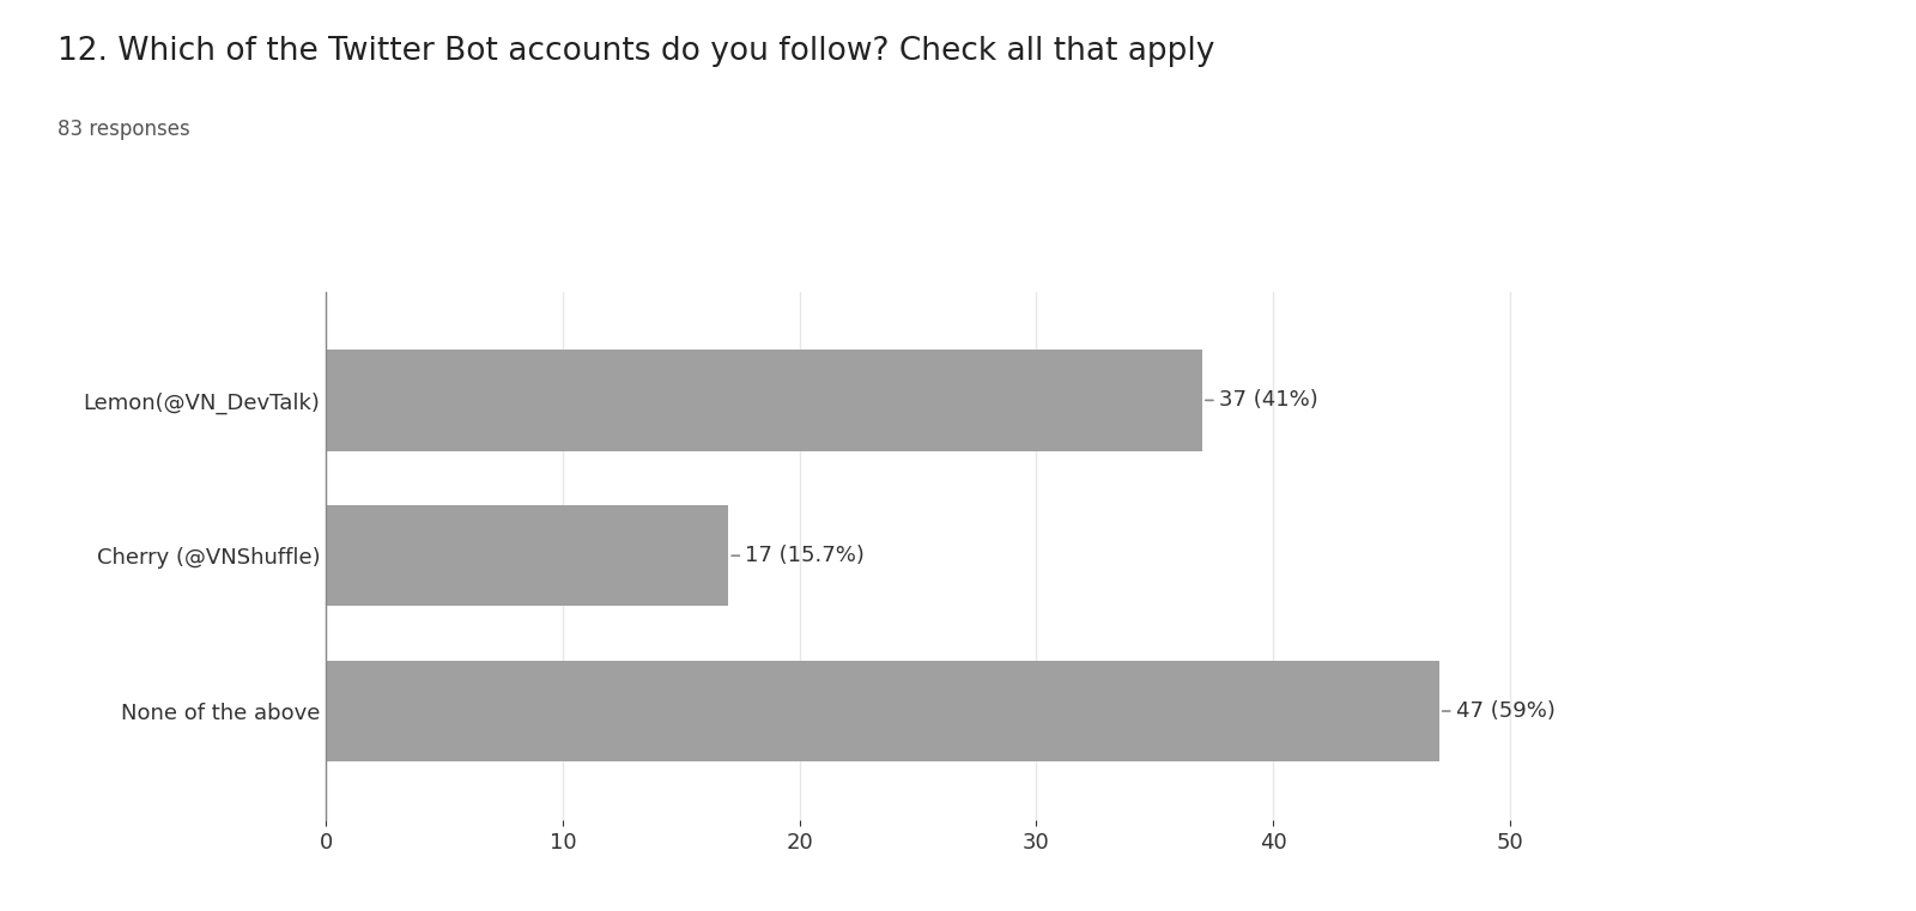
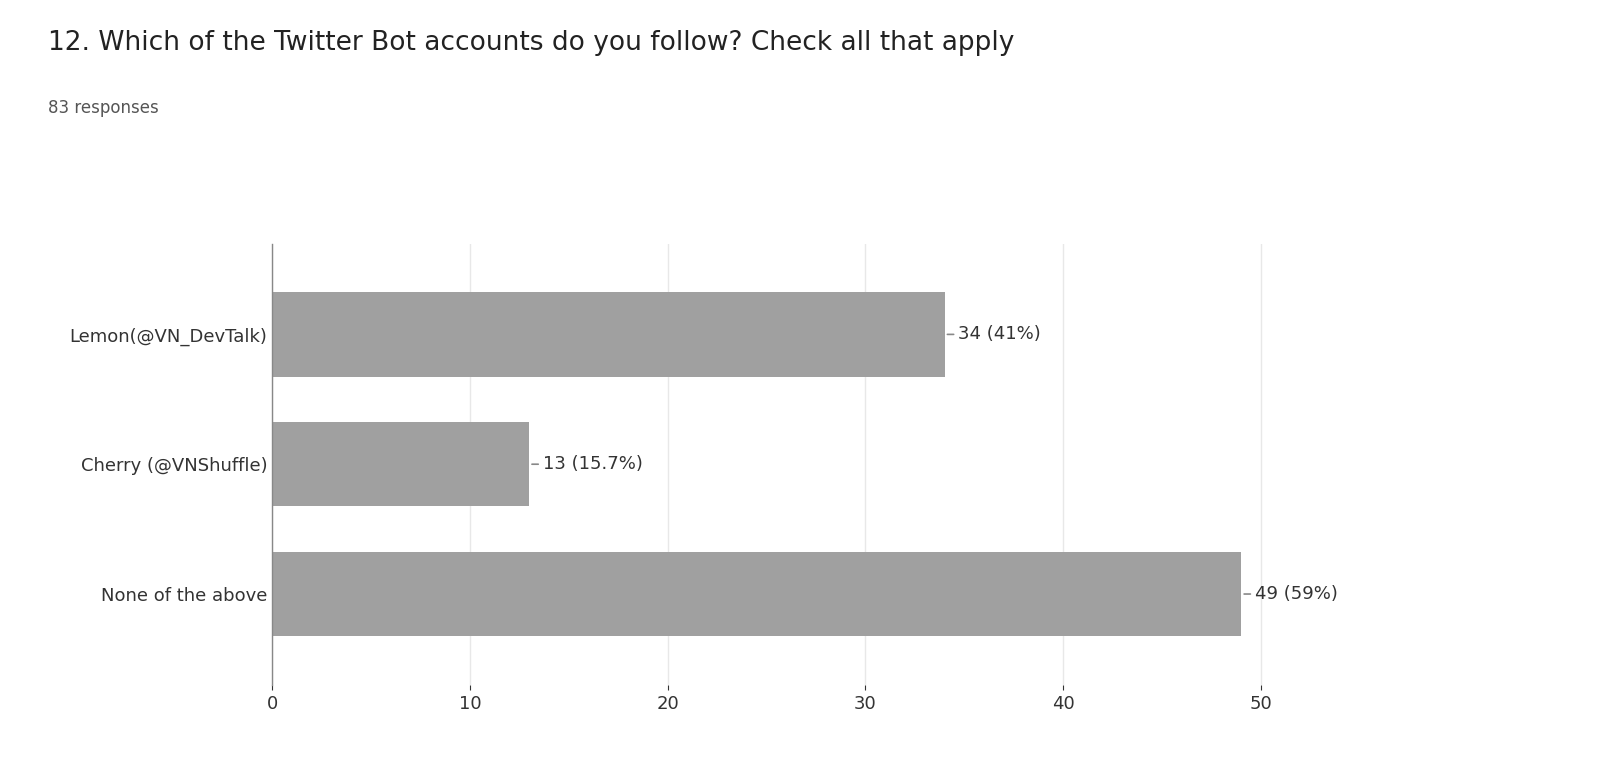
Lemon(@VN_DevTalk): 37 -> 34
Cherry (@VNShuffle): 17 -> 13
None of the above: 47 -> 49
